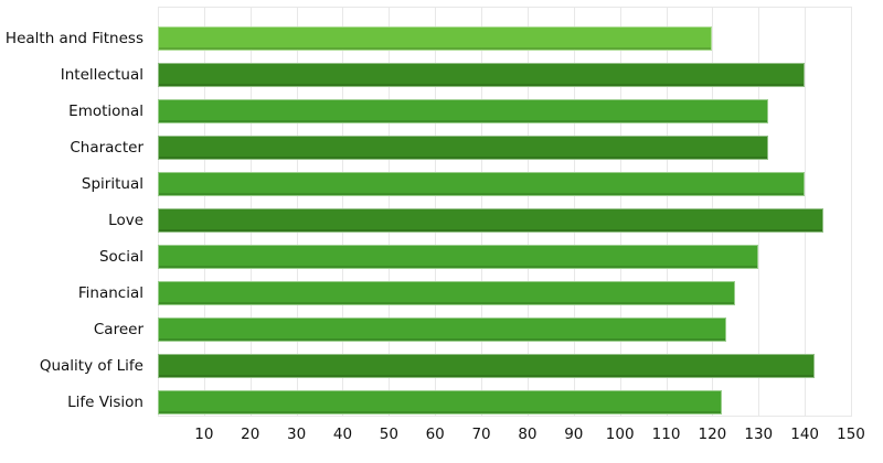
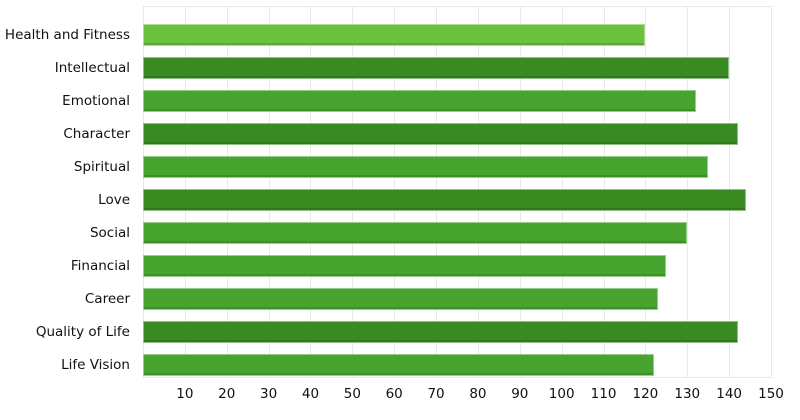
Character: 132 -> 142
Spiritual: 140 -> 135
